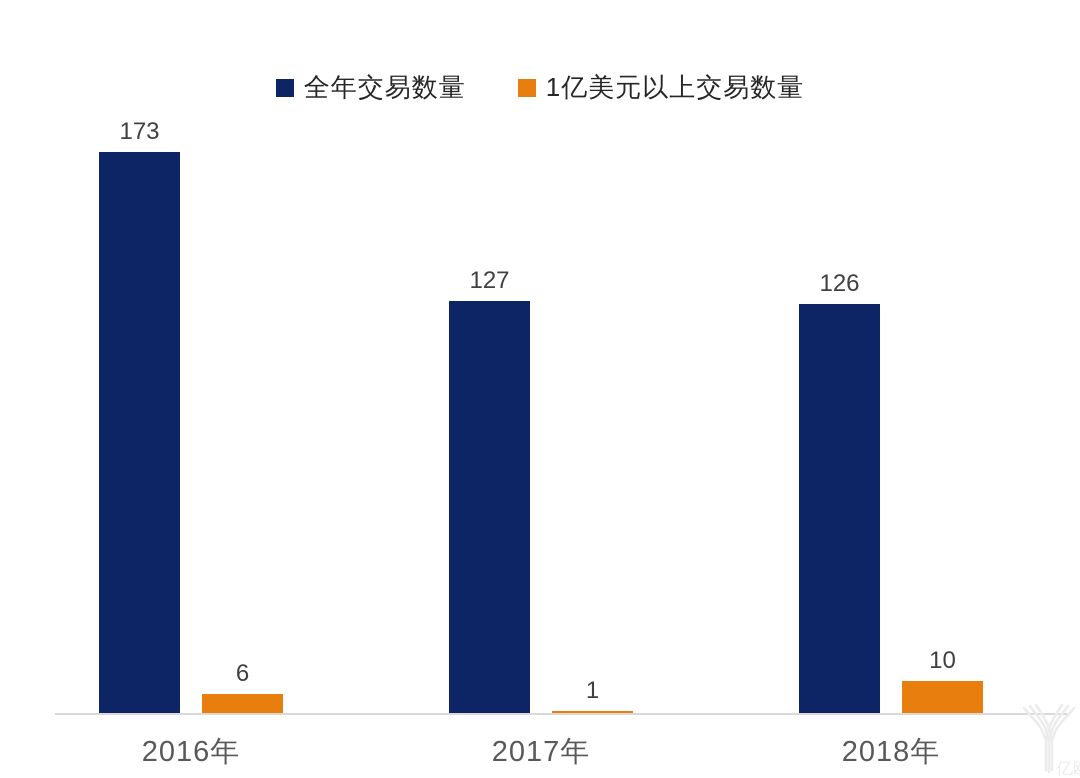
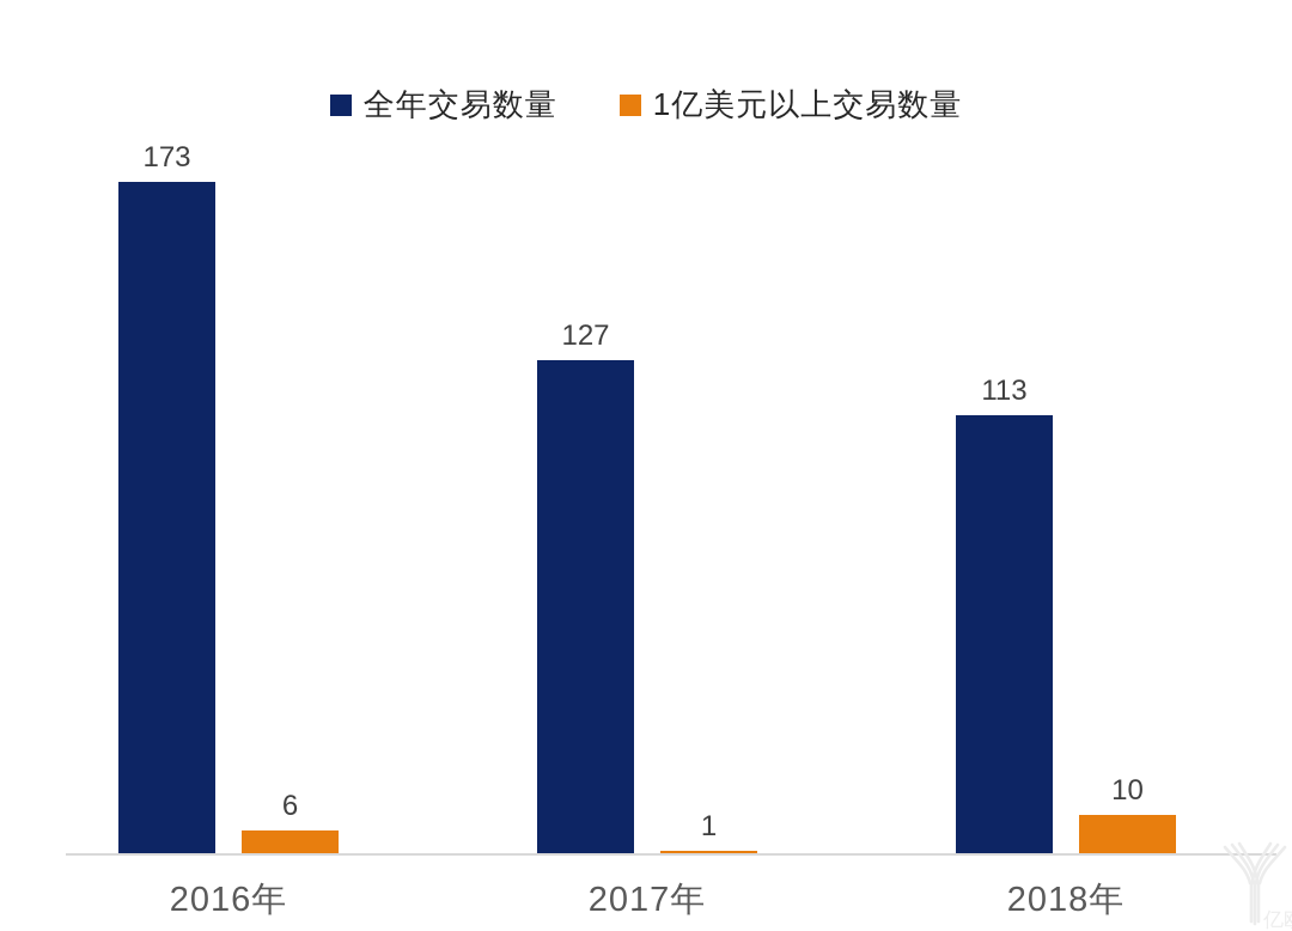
全年交易数量/2018年: 126 -> 113
